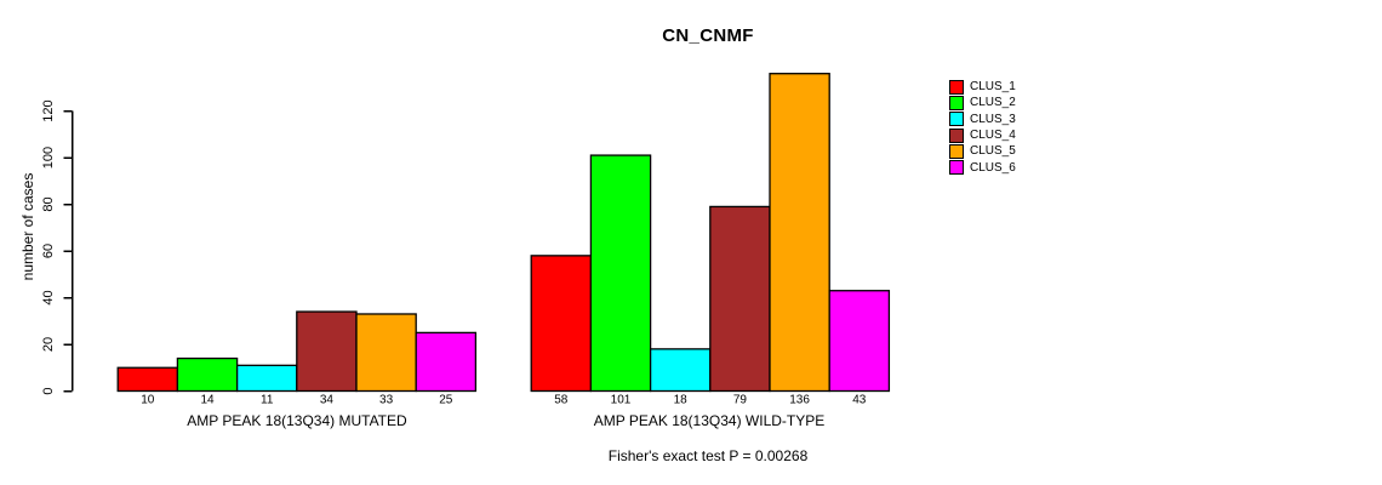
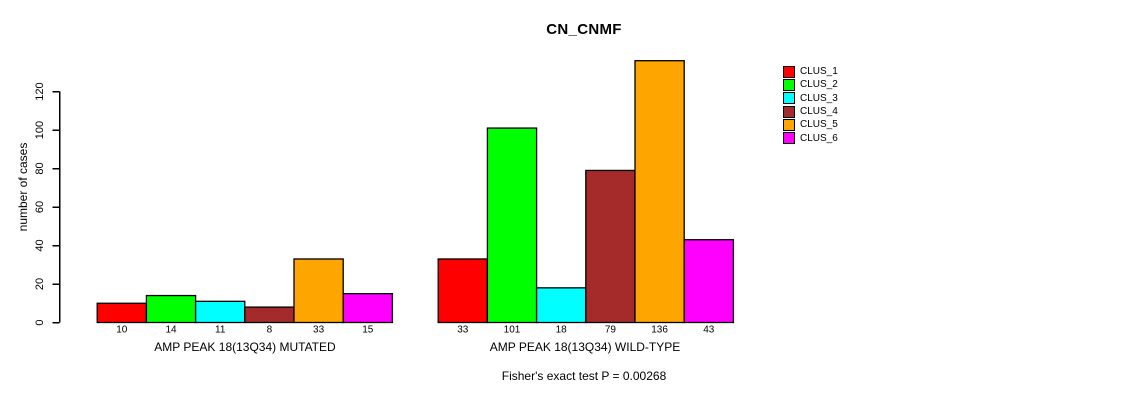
CLUS_4/AMP PEAK 18(13Q34) MUTATED: 34 -> 8
CLUS_6/AMP PEAK 18(13Q34) MUTATED: 25 -> 15
CLUS_1/AMP PEAK 18(13Q34) WILD-TYPE: 58 -> 33
